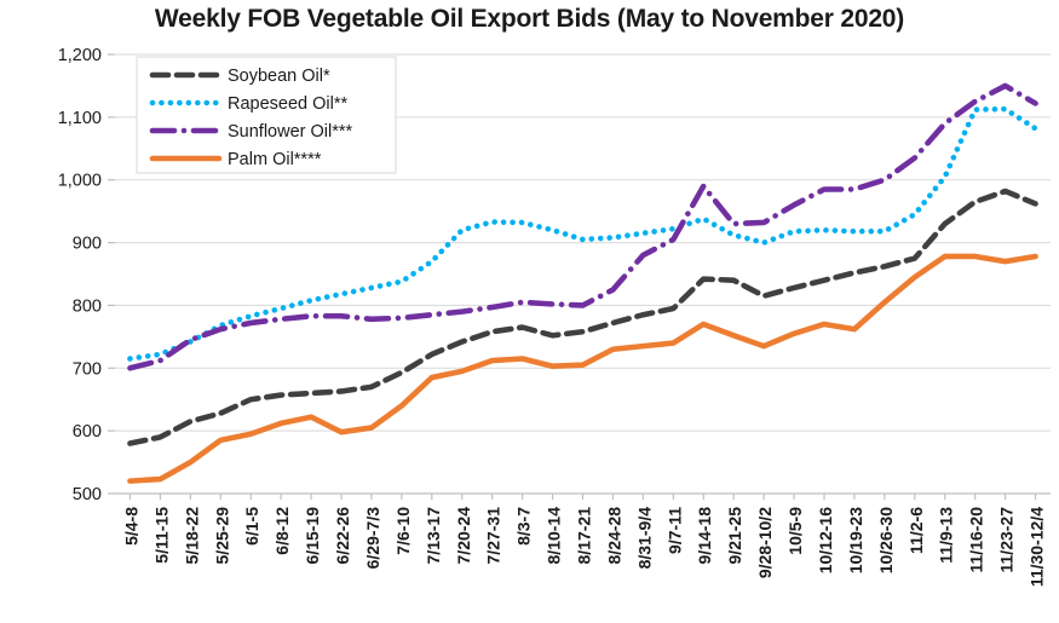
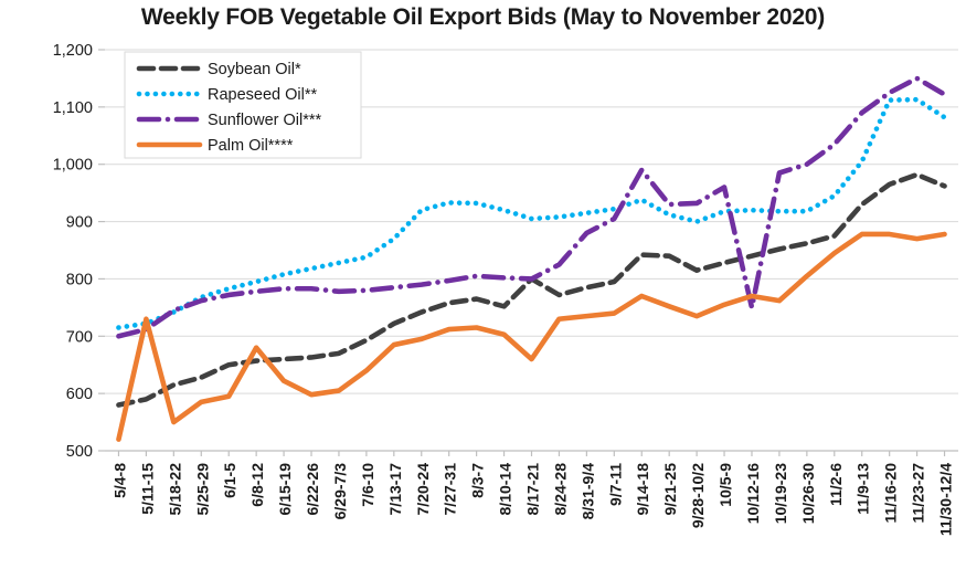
Palm Oil****/5/11-15: 520 -> 730
Palm Oil****/6/8-12: 610 -> 680
Soybean Oil*/8/17-21: 760 -> 800
Palm Oil****/8/17-21: 700 -> 660
Sunflower Oil***/10/12-16: 980 -> 750
